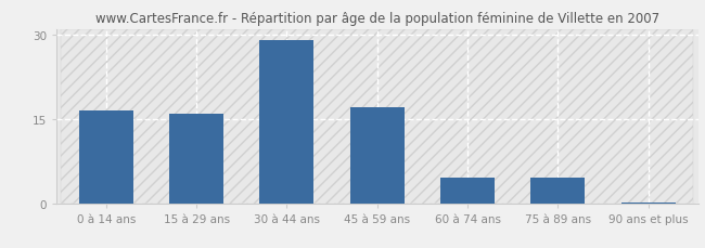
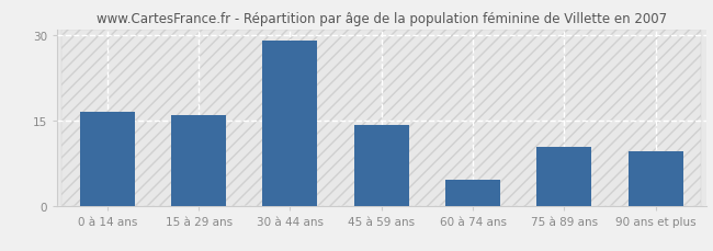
45 à 59 ans: 17.0 -> 14.2
75 à 89 ans: 4.5 -> 10.4
90 ans et plus: 0.2 -> 9.6
